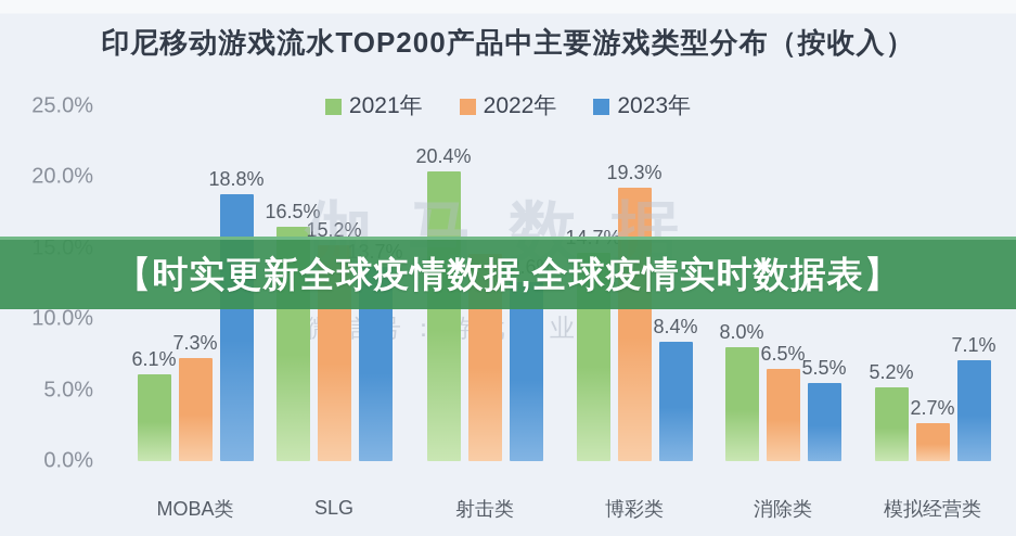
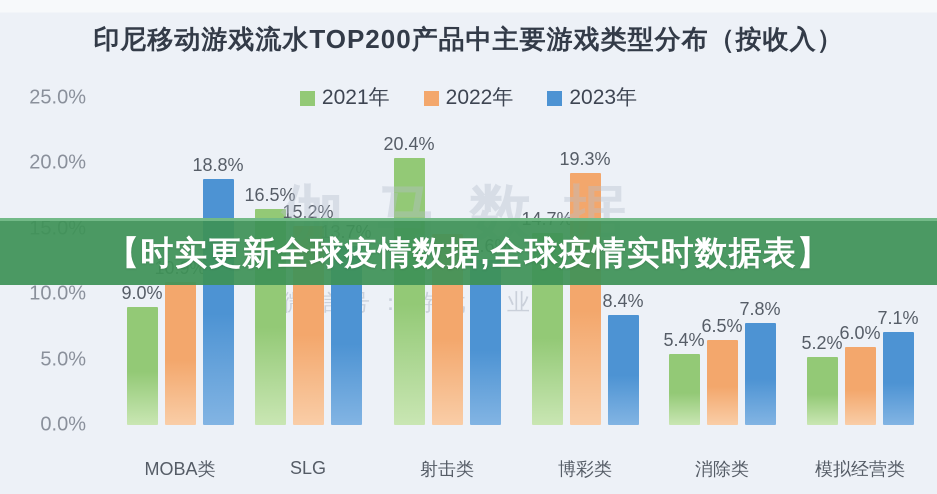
2021年/MOBA类: 6.1% -> 9.0%
2022年/MOBA类: 7.3% -> 10.9%
2021年/消除类: 8.0% -> 5.4%
2023年/消除类: 5.5% -> 7.8%
2022年/模拟经营类: 2.7% -> 6.0%
